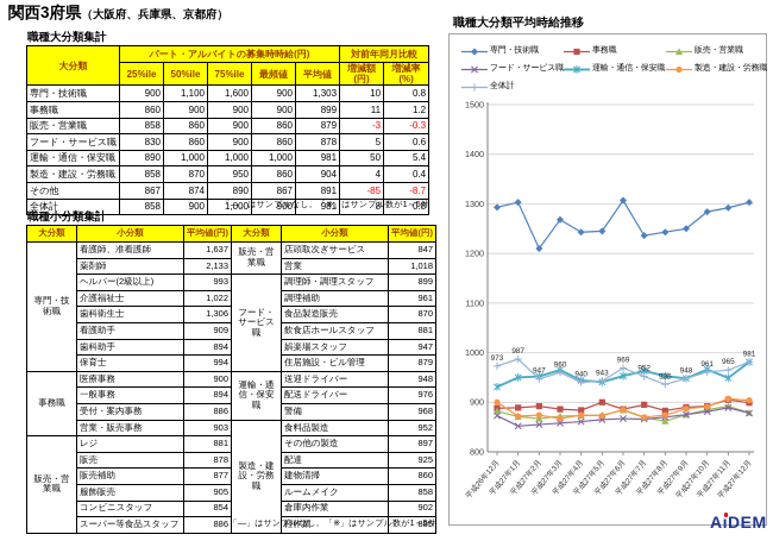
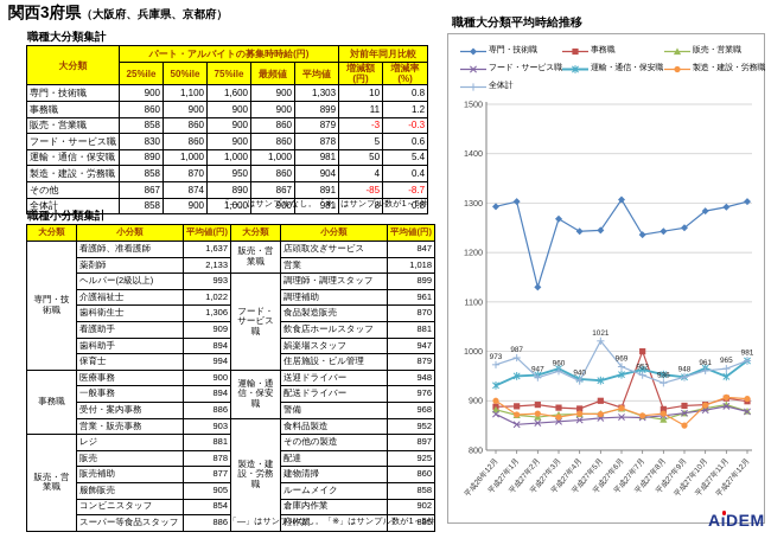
専門・技術職/平成27年2月: 1210 -> 1130
全体計/平成27年5月: 943 -> 1021
事務職/平成27年7月: 900 -> 1000
製造・建設・労務職/平成27年9月: 890 -> 850
